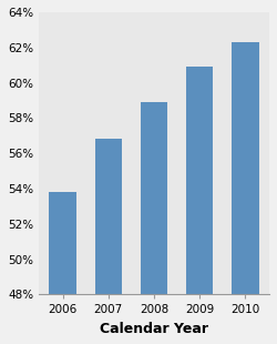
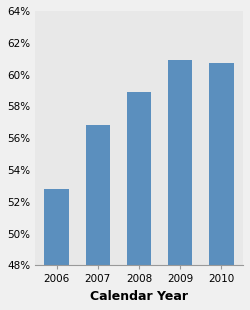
2006: 53.8% -> 52.8%
2010: 62.3% -> 60.7%
